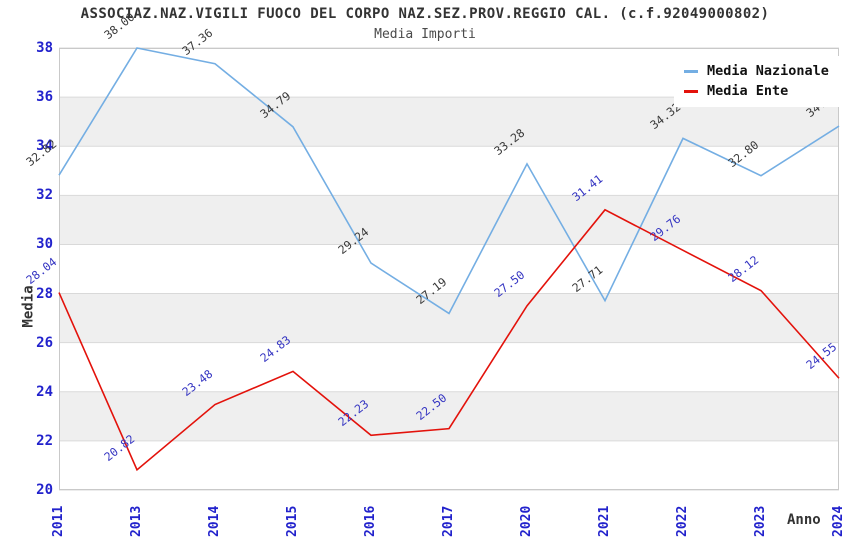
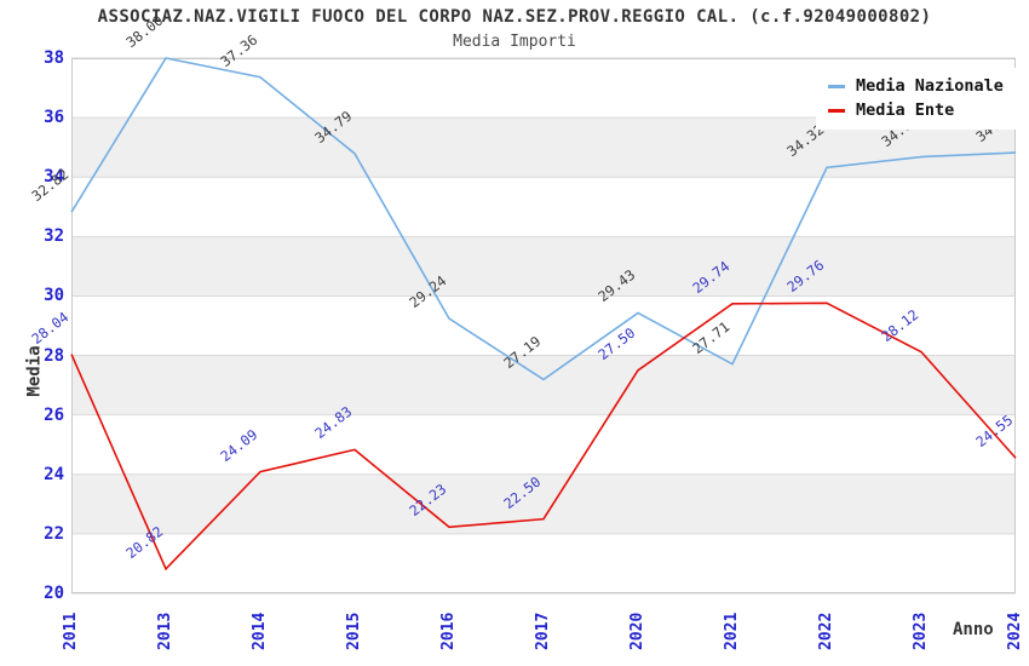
Media Ente/2014: 23.48 -> 24.09
Media Nazionale/2020: 33.28 -> 29.43
Media Ente/2021: 31.41 -> 29.74
Media Nazionale/2023: 32.80 -> 34.68
